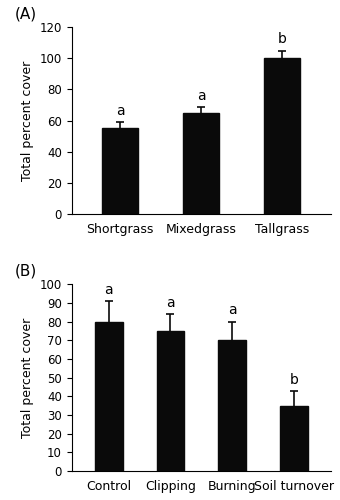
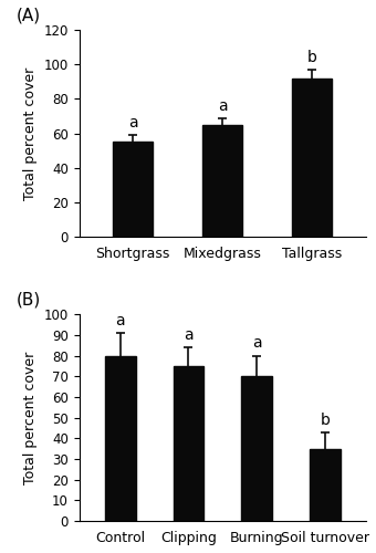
Tallgrass: 100 -> 92
